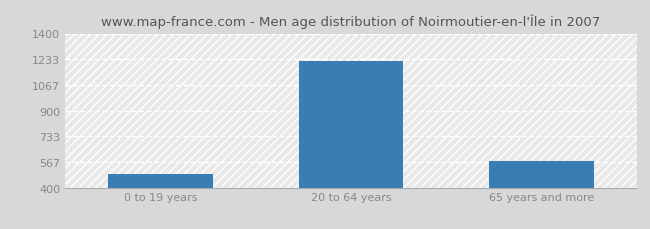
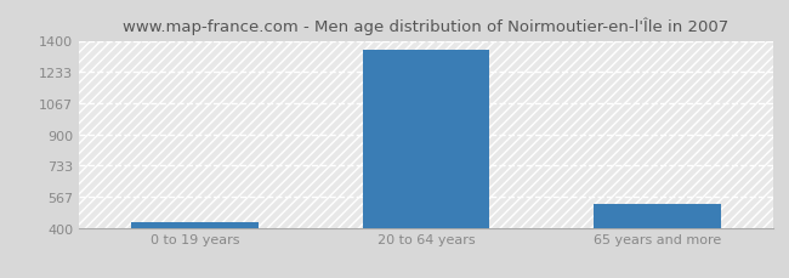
0 to 19 years: 490 -> 430
20 to 64 years: 1220 -> 1350
65 years and more: 570 -> 530
